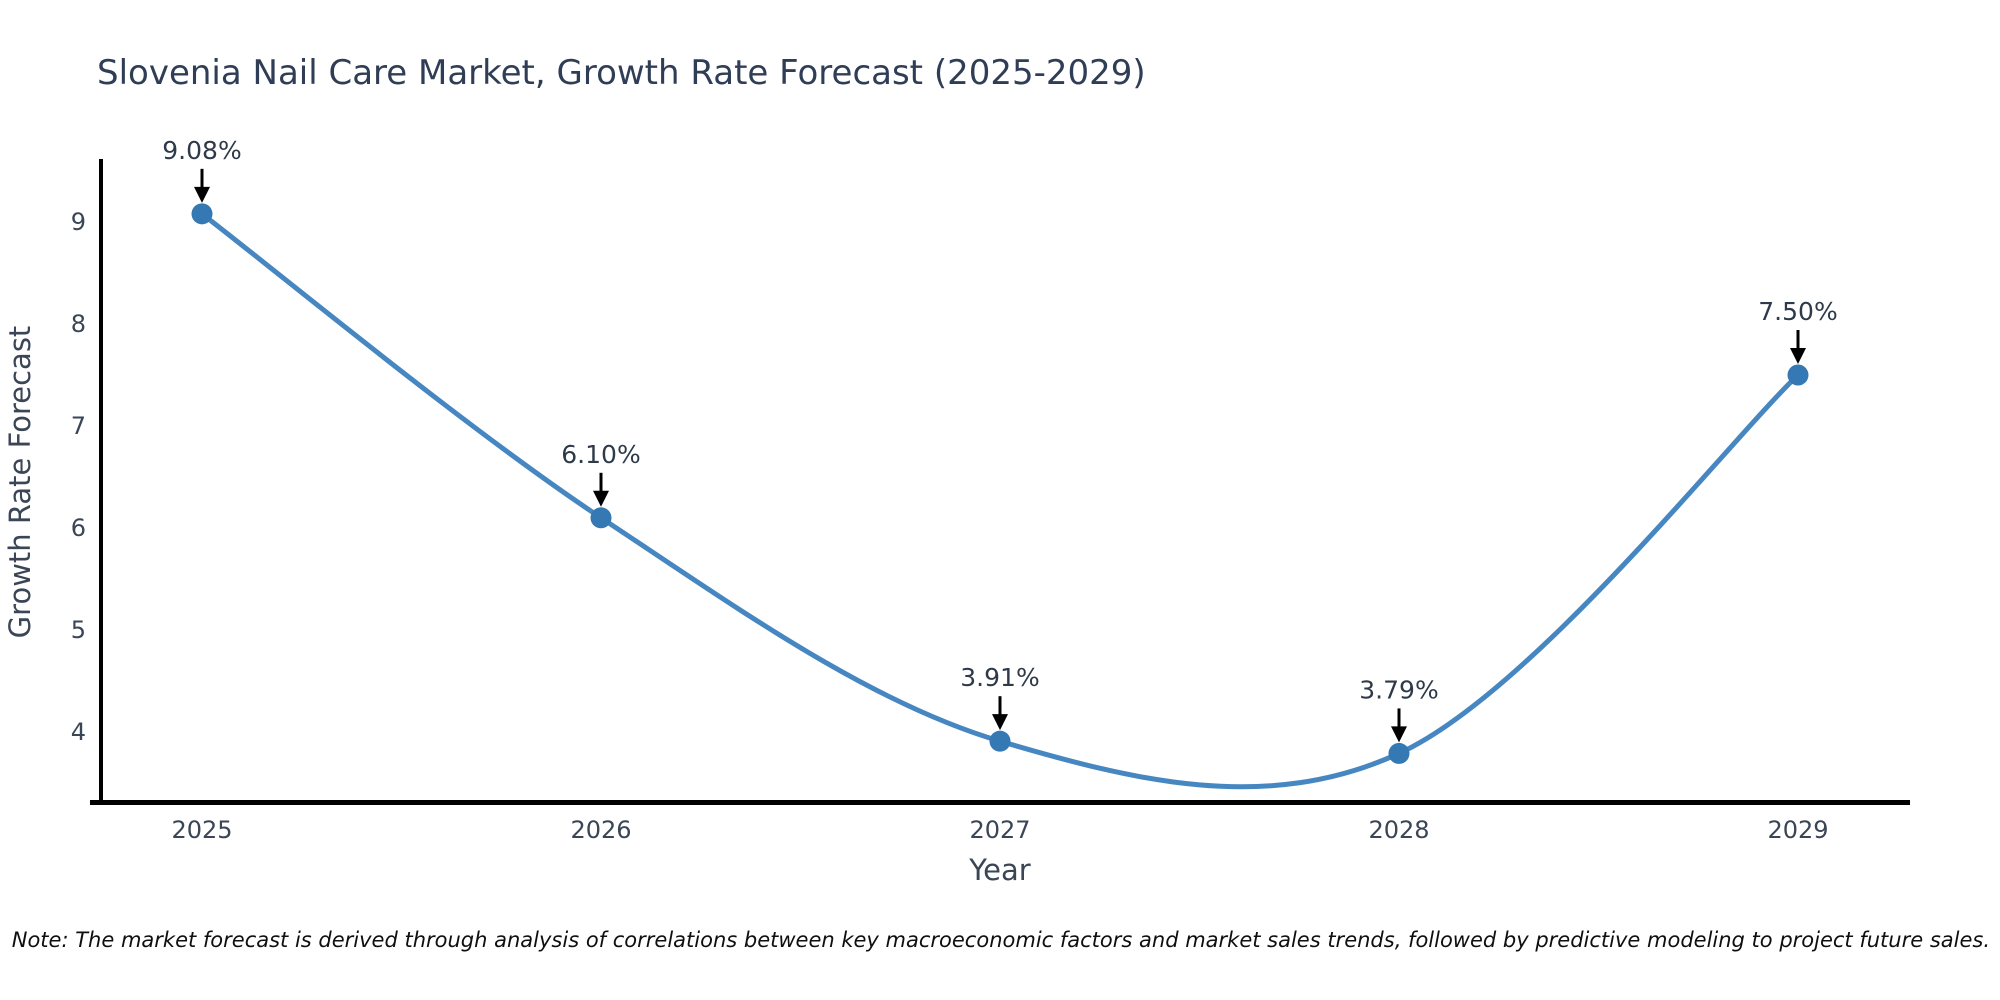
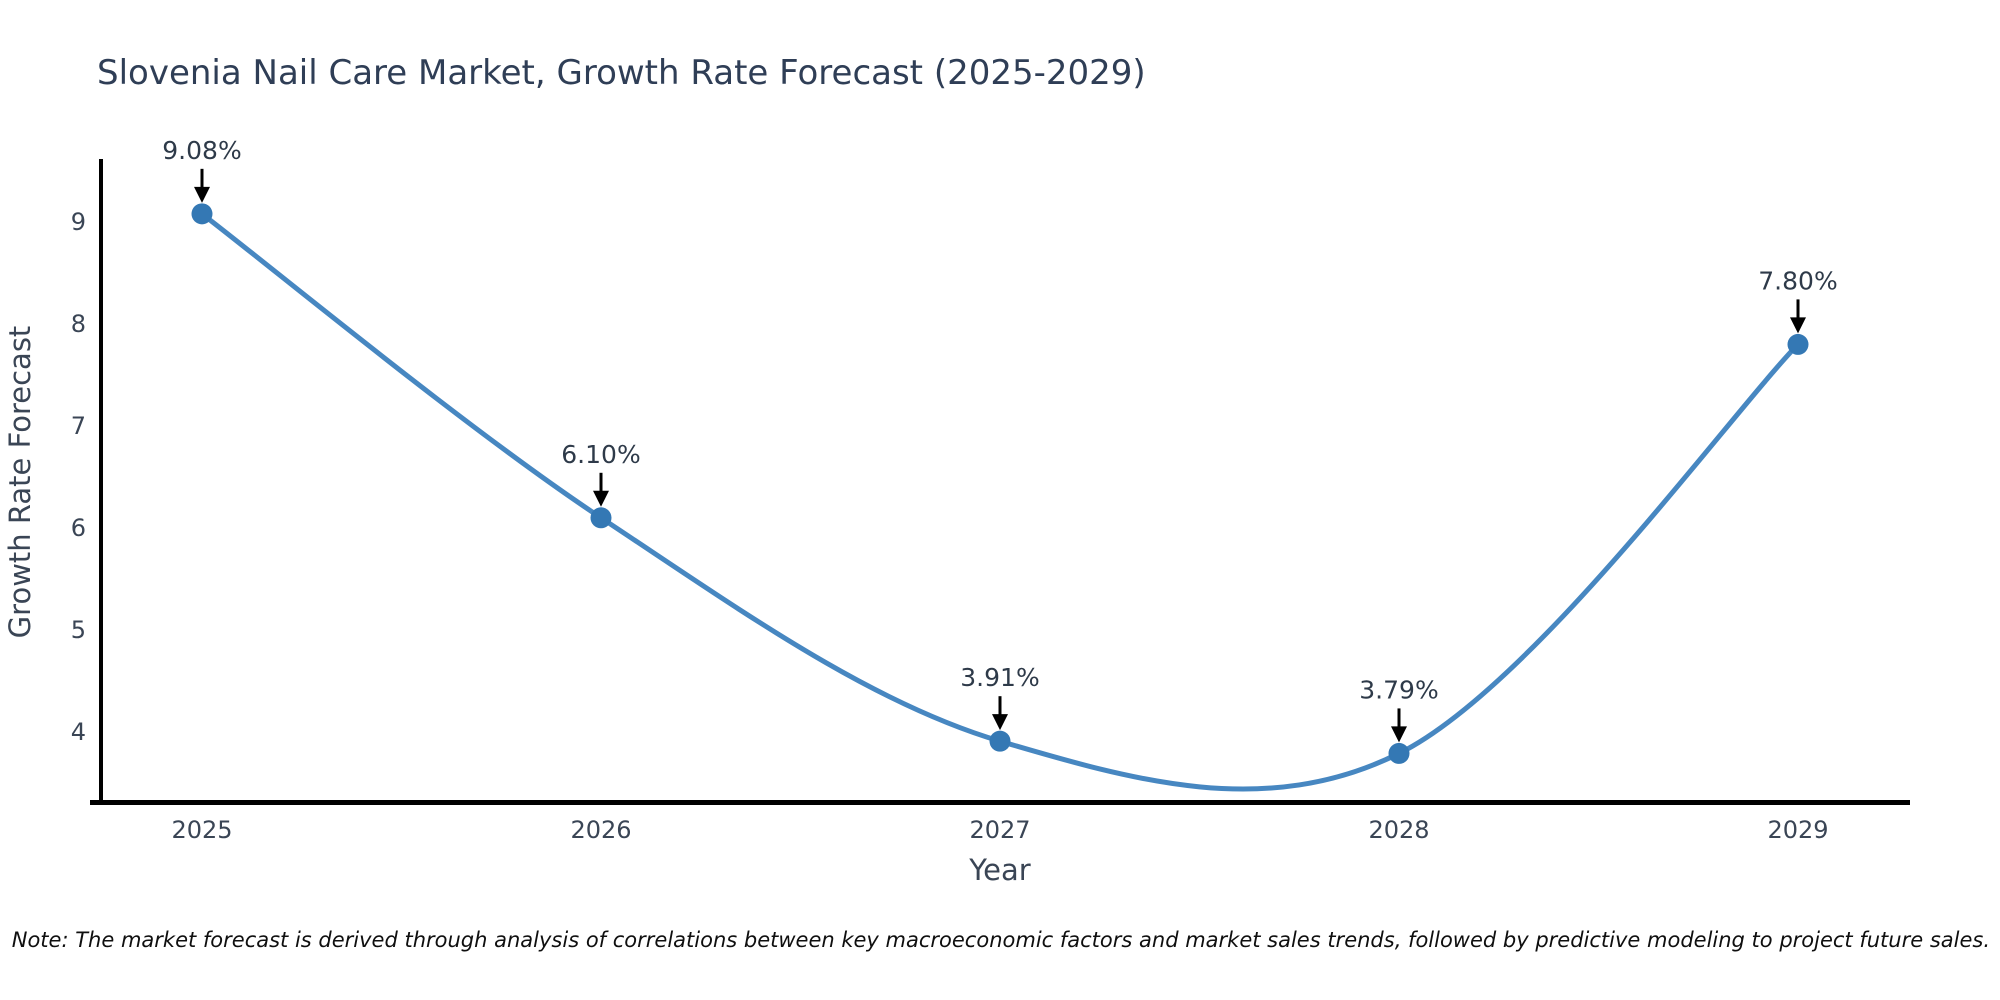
2029: 7.50% -> 7.80%
